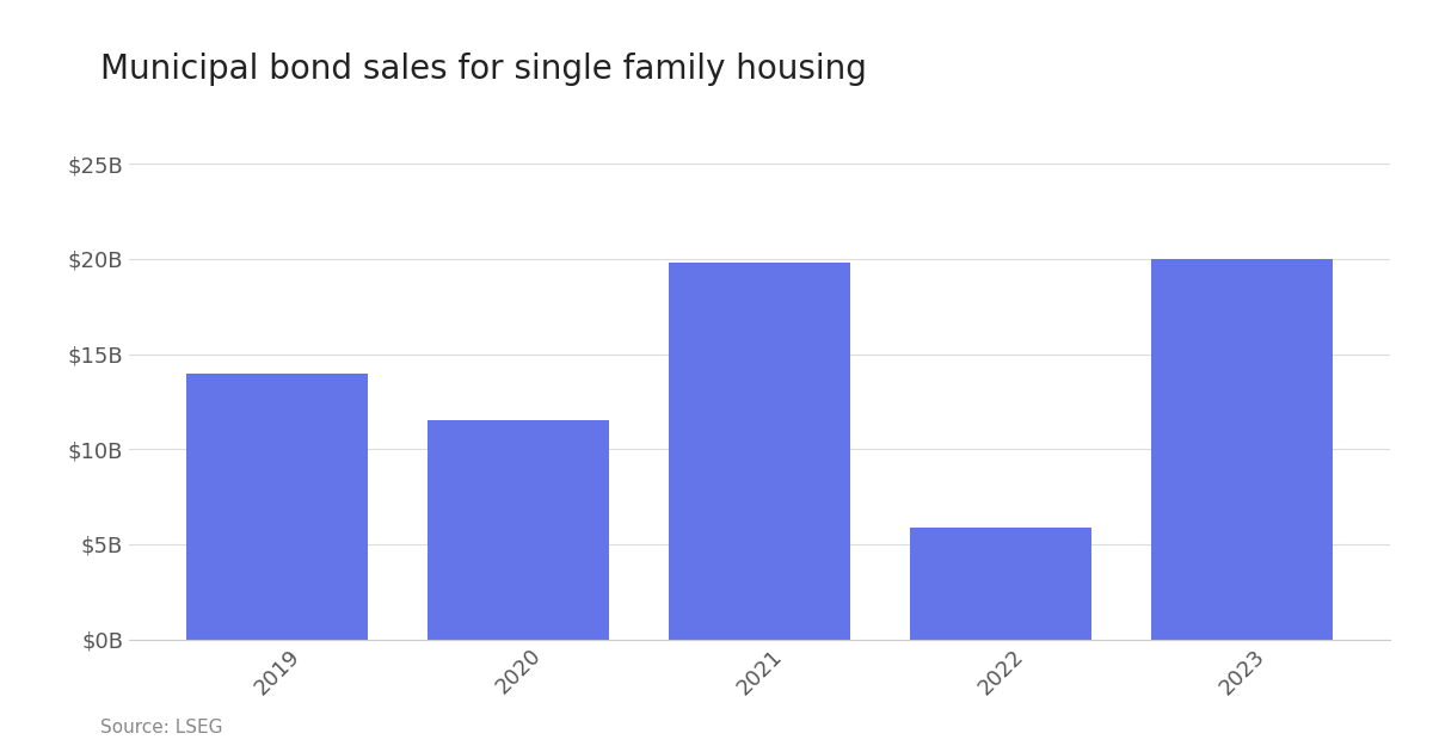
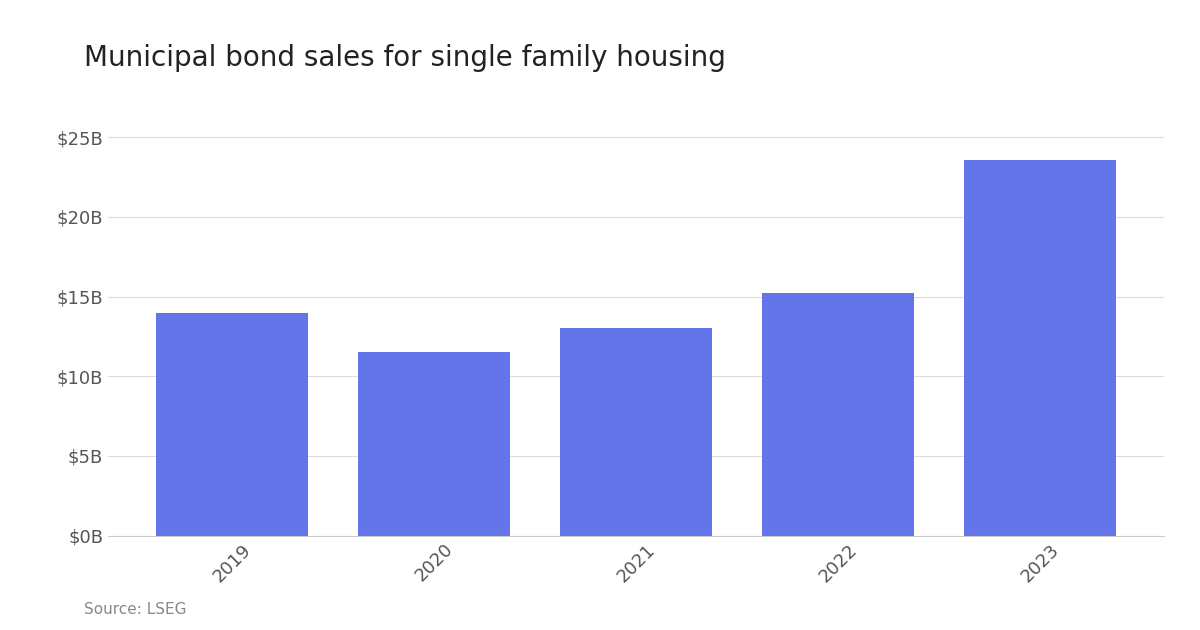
2021: $19.8B -> $13.0B
2022: $5.9B -> $15.2B
2023: $20.0B -> $23.6B
